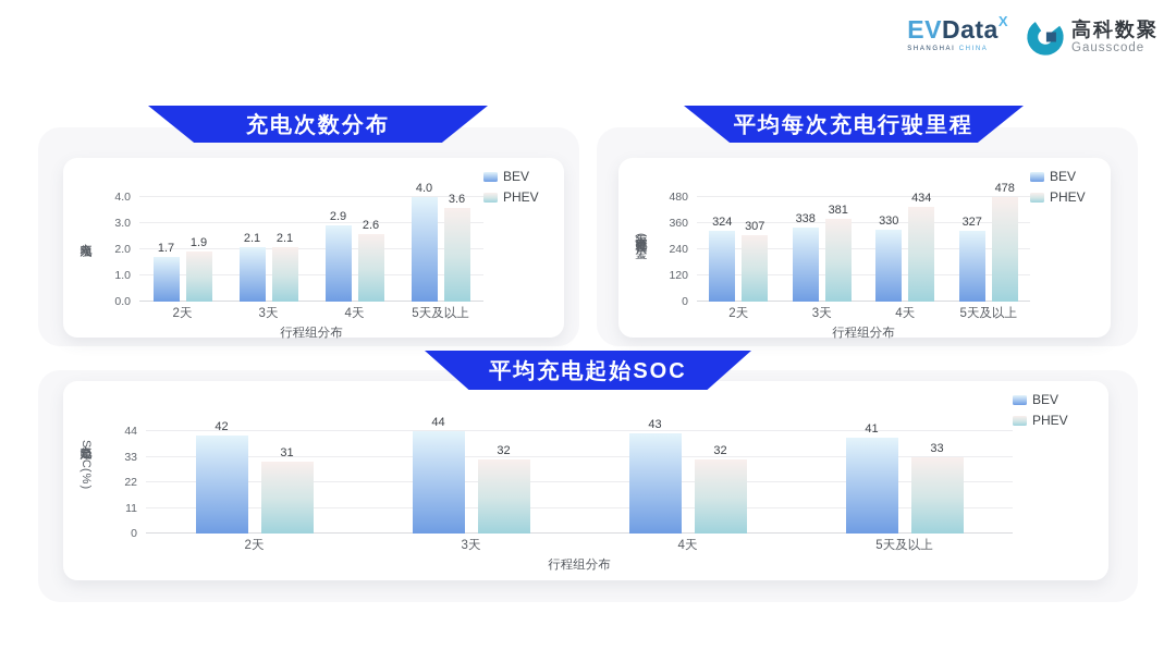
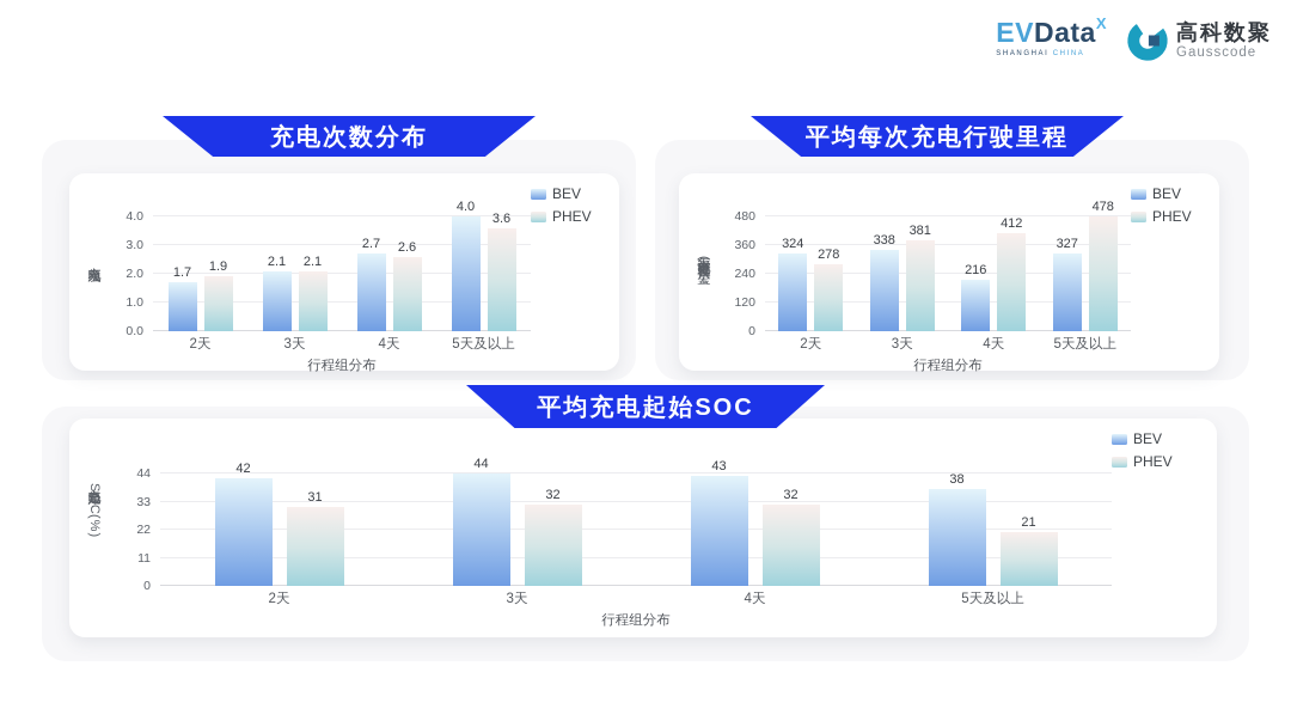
充电次数分布/BEV/4天: 2.9 -> 2.7
平均每次充电行驶里程/PHEV/2天: 307 -> 278
平均每次充电行驶里程/BEV/4天: 330 -> 216
平均每次充电行驶里程/PHEV/4天: 434 -> 412
平均充电起始SOC/BEV/5天及以上: 41 -> 38
平均充电起始SOC/PHEV/5天及以上: 33 -> 21
